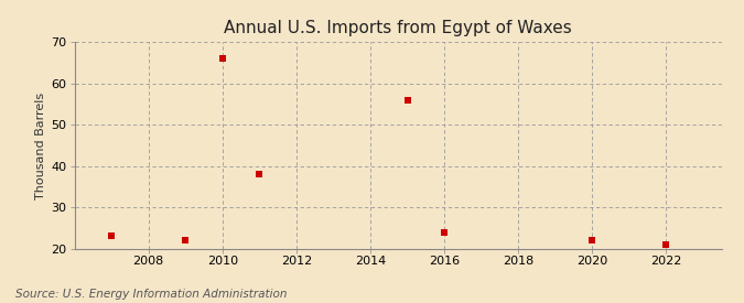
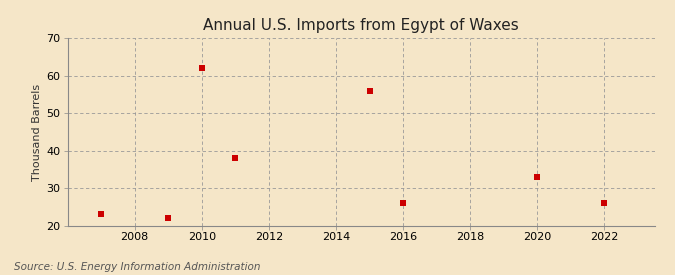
2010: 66 -> 62
2016: 24 -> 26
2020: 22 -> 33
2022: 21 -> 26
